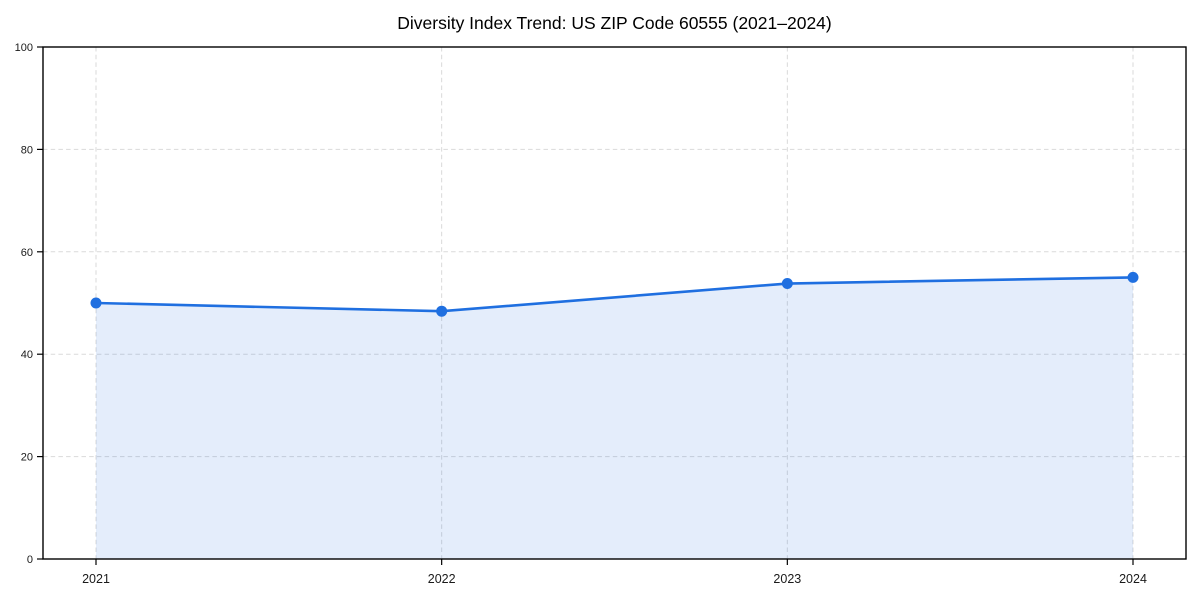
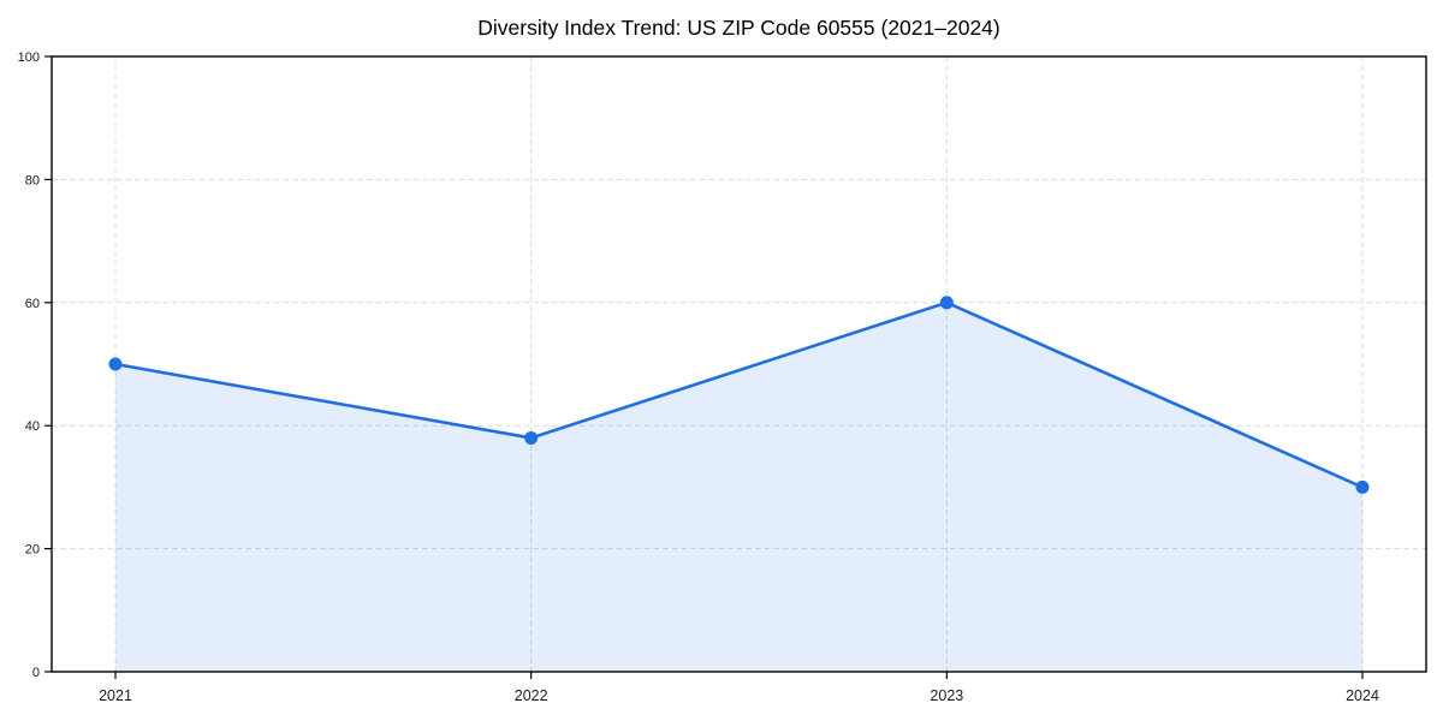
2022: 48 -> 38
2023: 54 -> 60
2024: 55 -> 30
